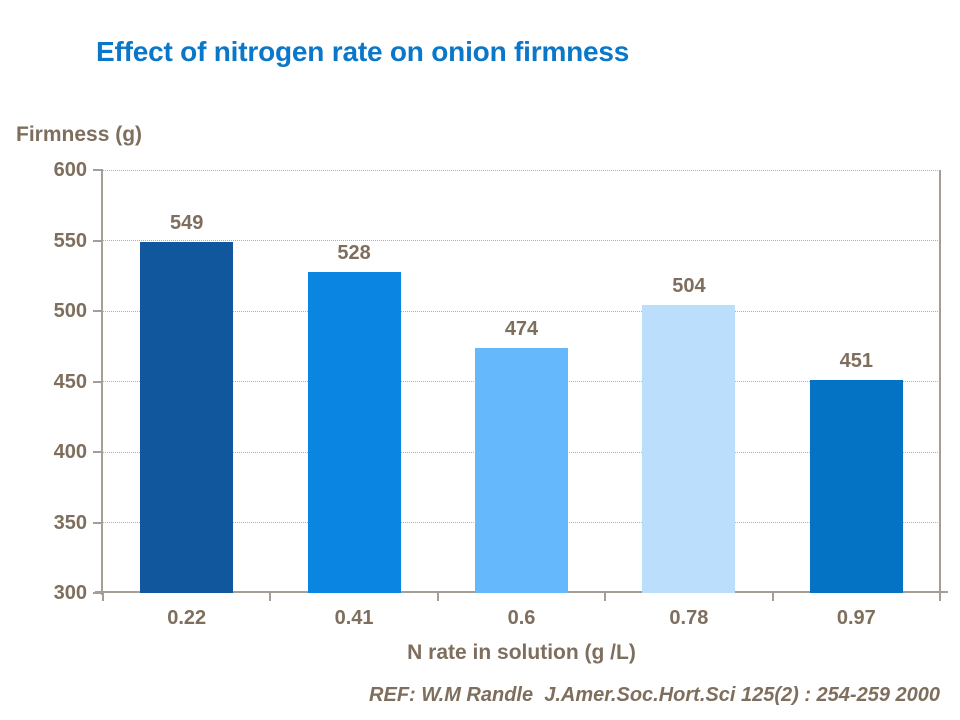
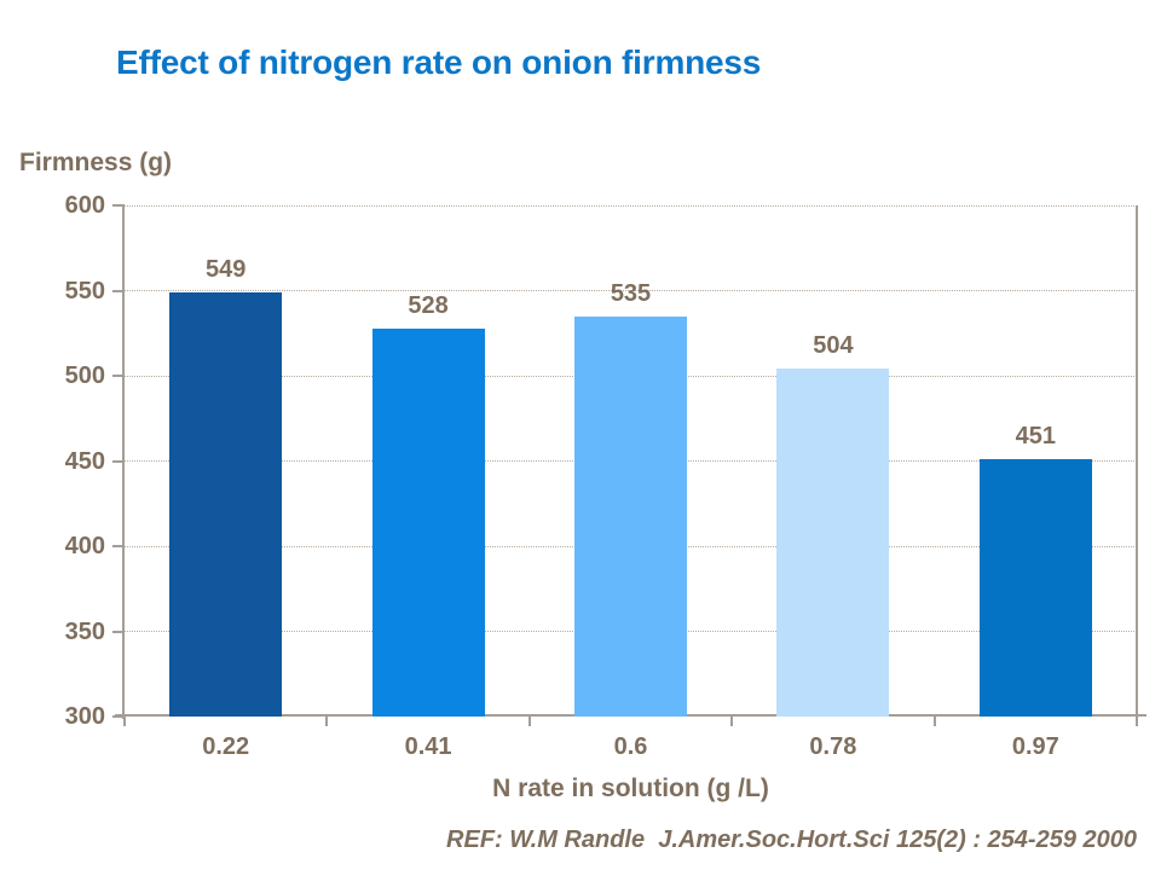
0.6: 474 -> 535
